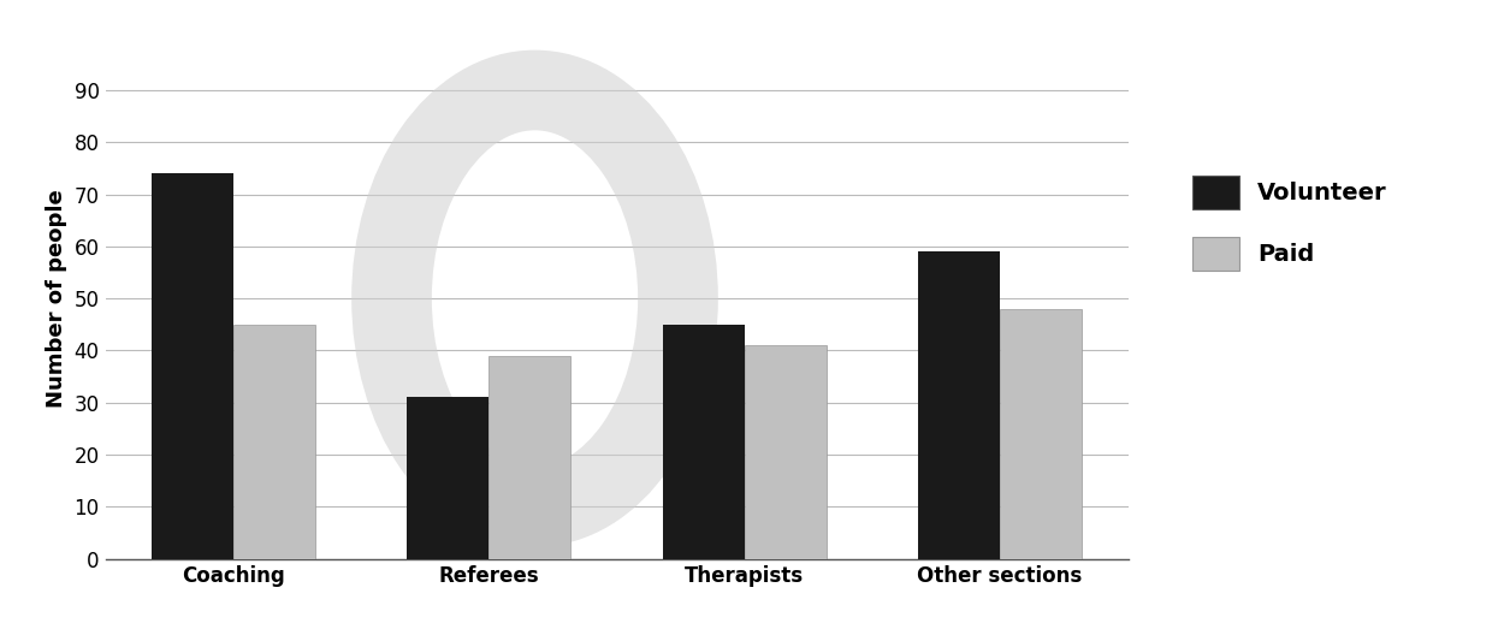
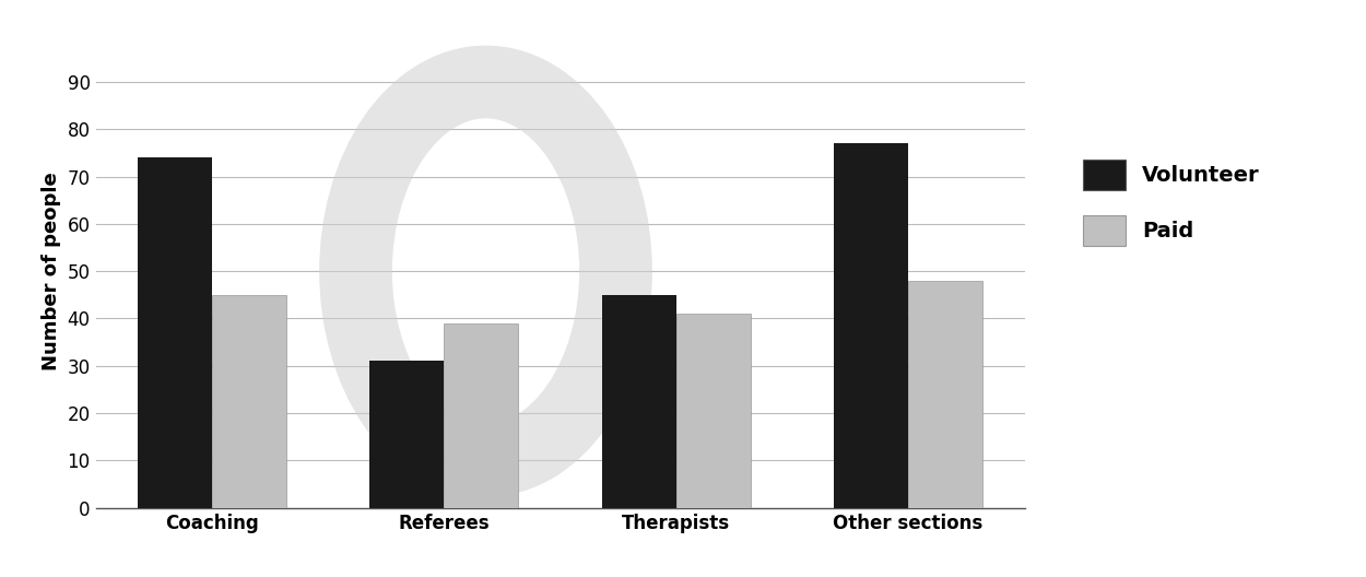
Volunteer/Other sections: 59 -> 77
